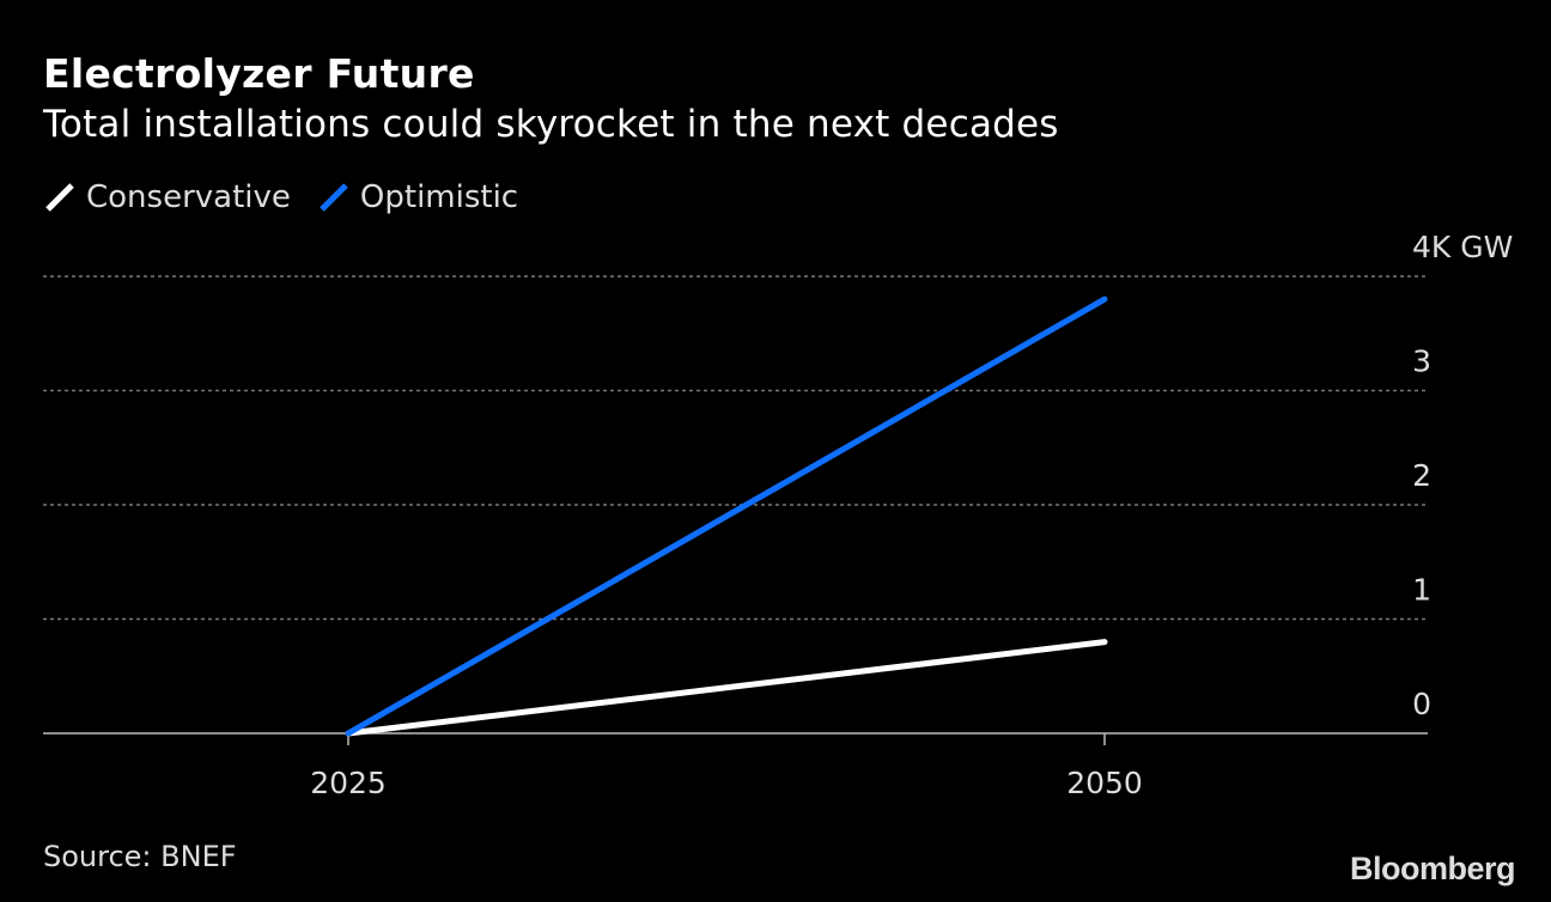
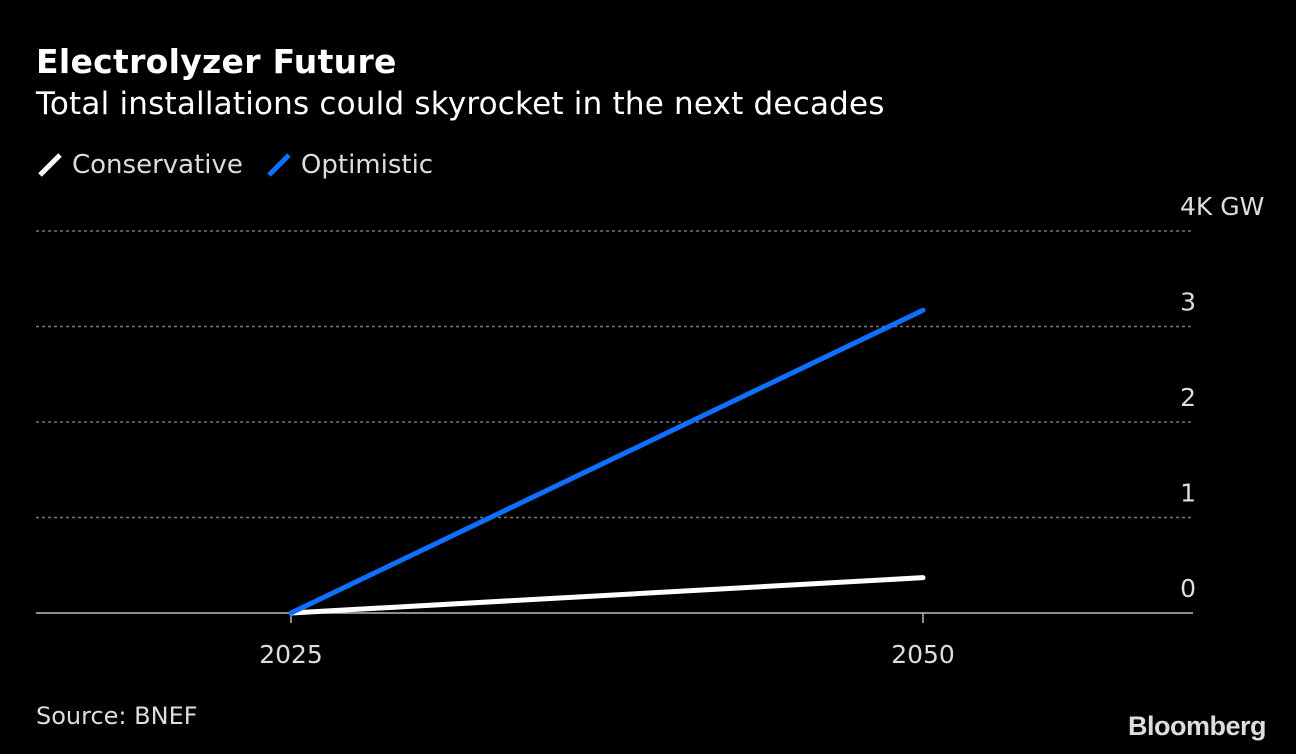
Conservative/2050: 0.8 -> 0.4
Optimistic/2050: 3.8 -> 3.2
